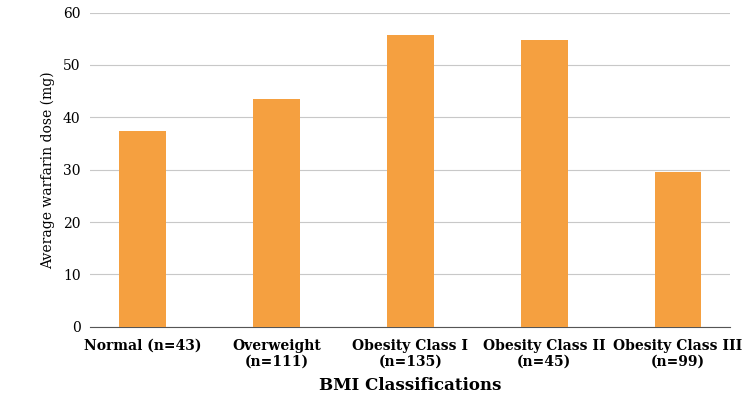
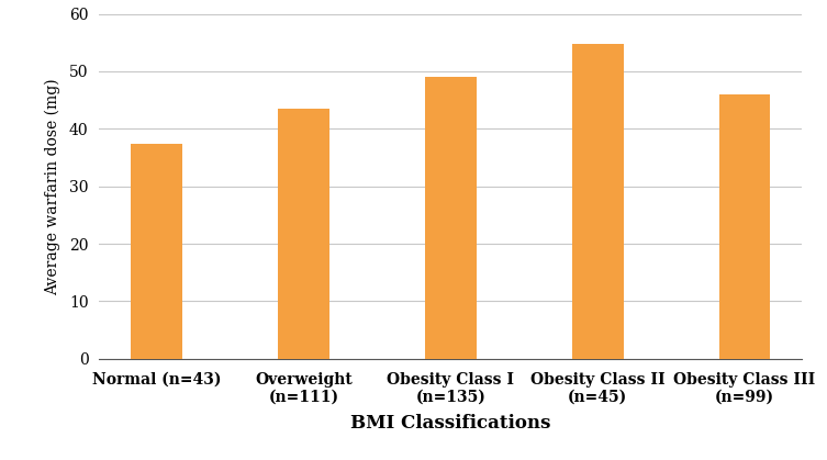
Obesity Class I (n=135): 55.8 -> 49.0
Obesity Class III (n=99): 29.6 -> 46.0
